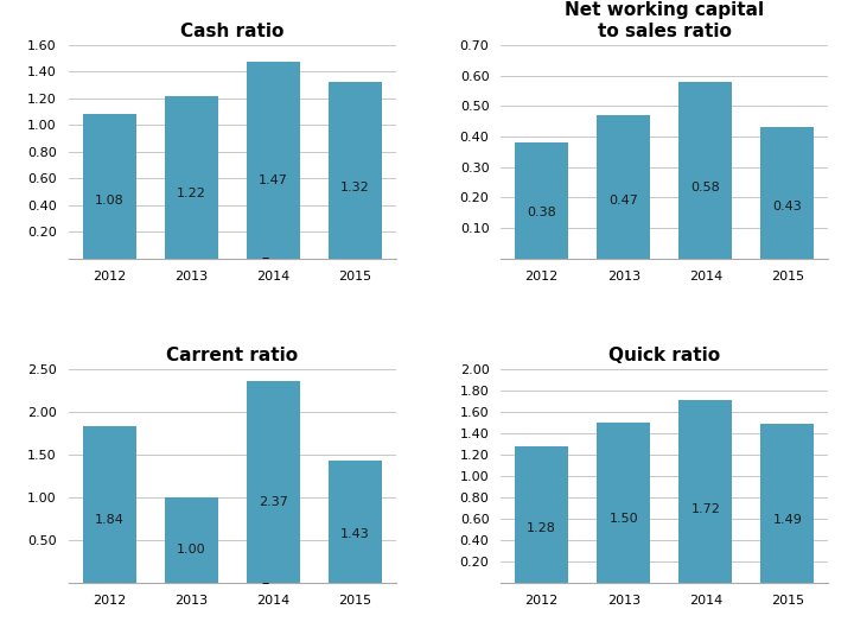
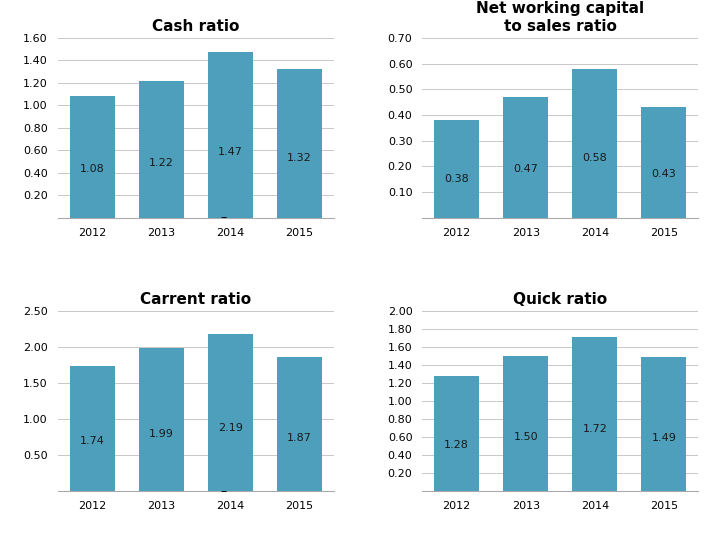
Carrent ratio/2012: 1.84 -> 1.74
Carrent ratio/2013: 1.00 -> 1.99
Carrent ratio/2014: 2.37 -> 2.19
Carrent ratio/2015: 1.43 -> 1.87
